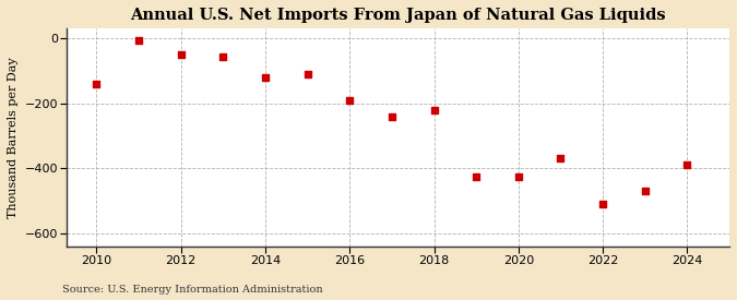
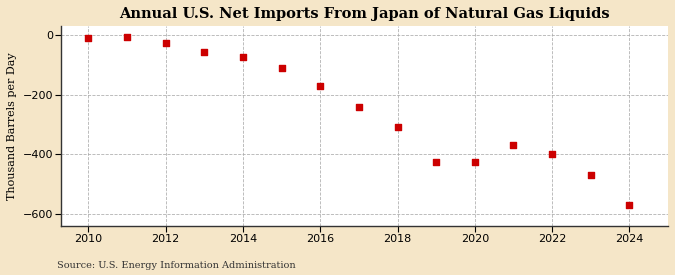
2010: -140 -> -8
2012: -50 -> -25
2014: -120 -> -75
2016: -190 -> -170
2018: -220 -> -310
2022: -510 -> -400
2024: -390 -> -570
